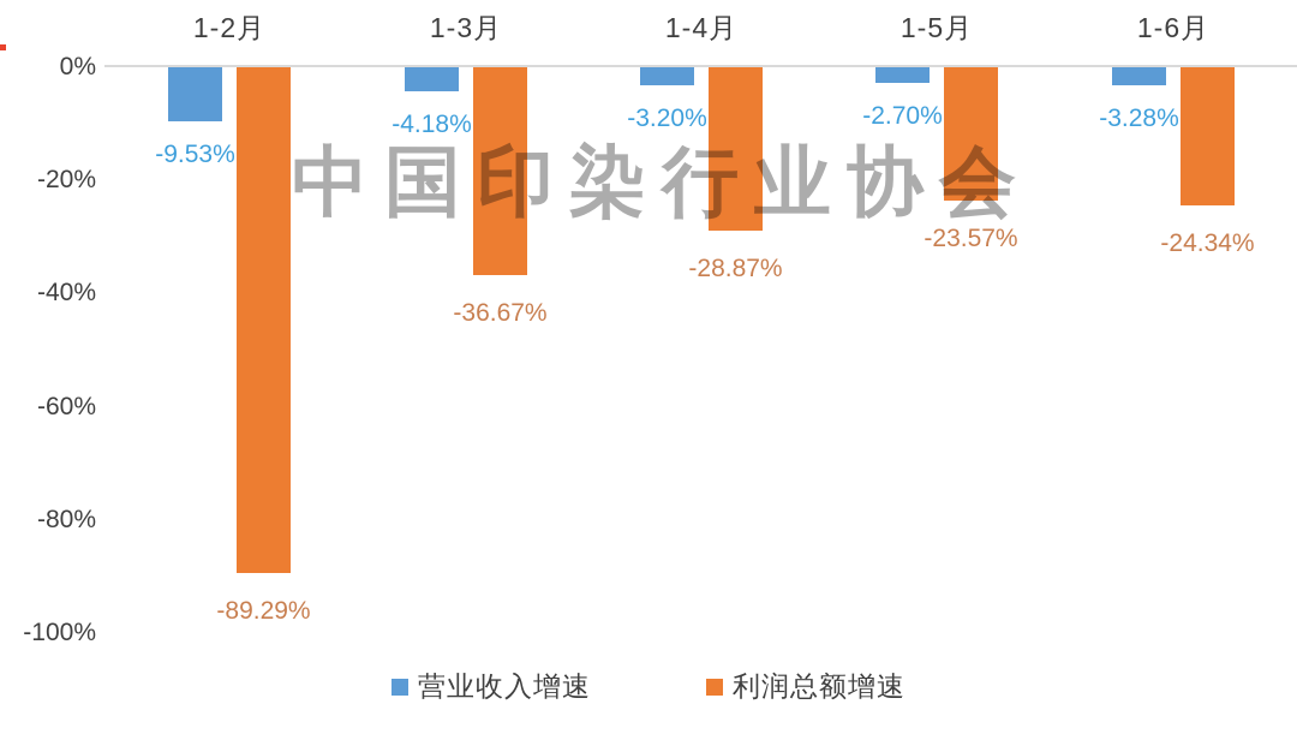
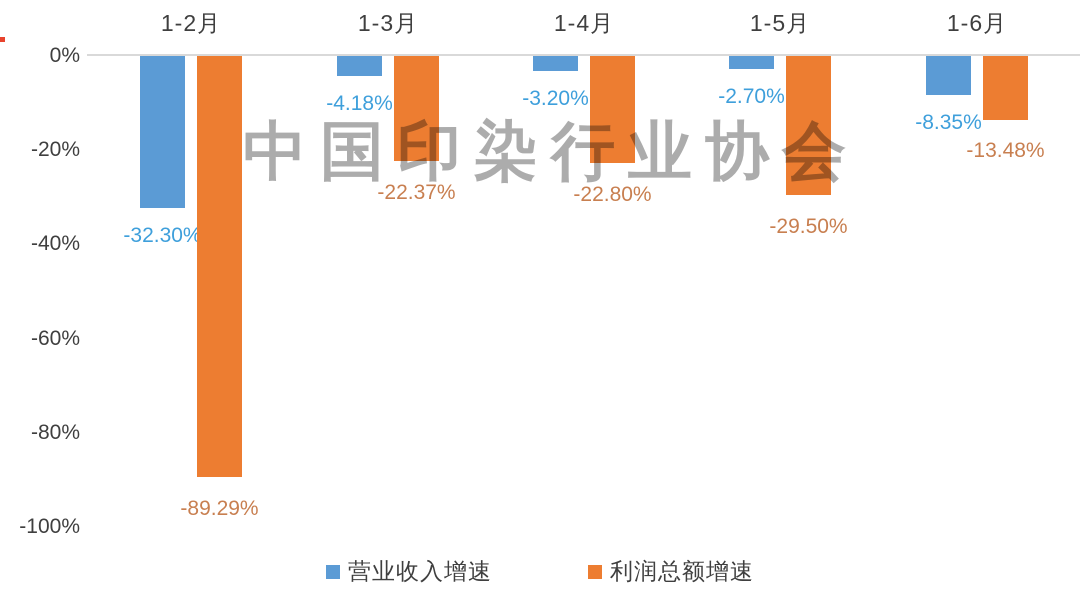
营业收入增速/1-2月: -9.53% -> -32.30%
利润总额增速/1-3月: -36.67% -> -22.37%
利润总额增速/1-4月: -28.87% -> -22.80%
利润总额增速/1-5月: -23.57% -> -29.50%
营业收入增速/1-6月: -3.28% -> -8.35%
利润总额增速/1-6月: -24.34% -> -13.48%
